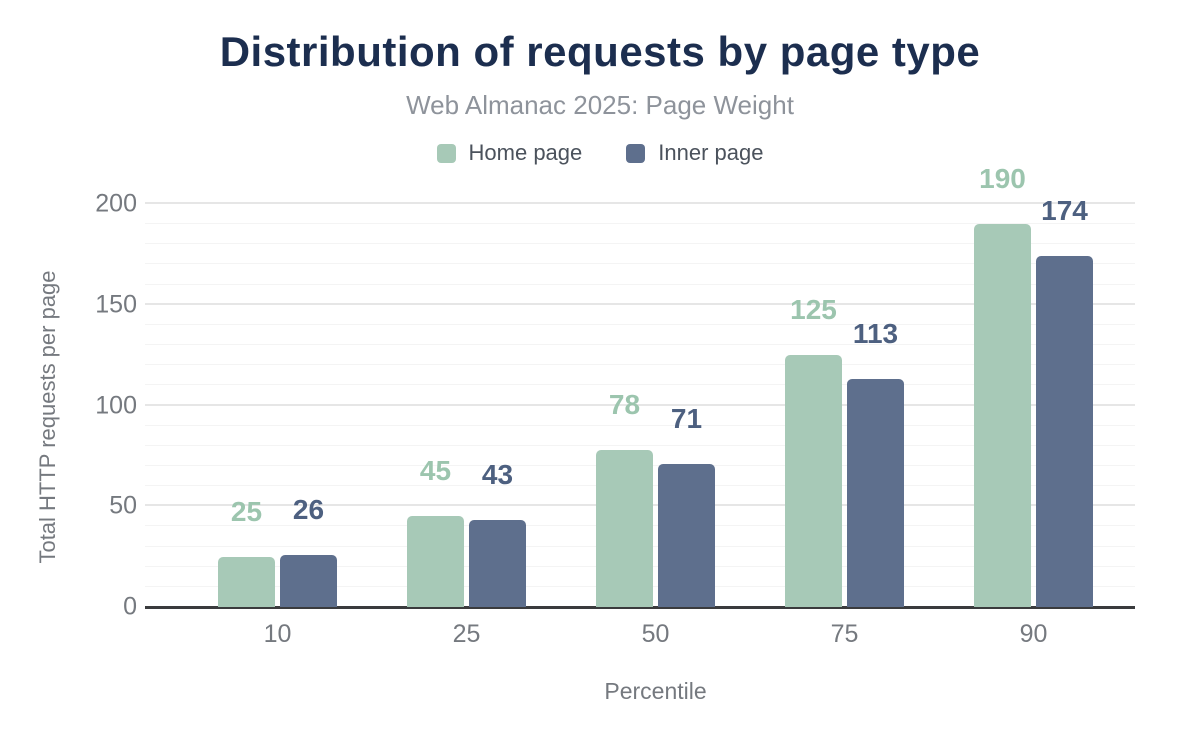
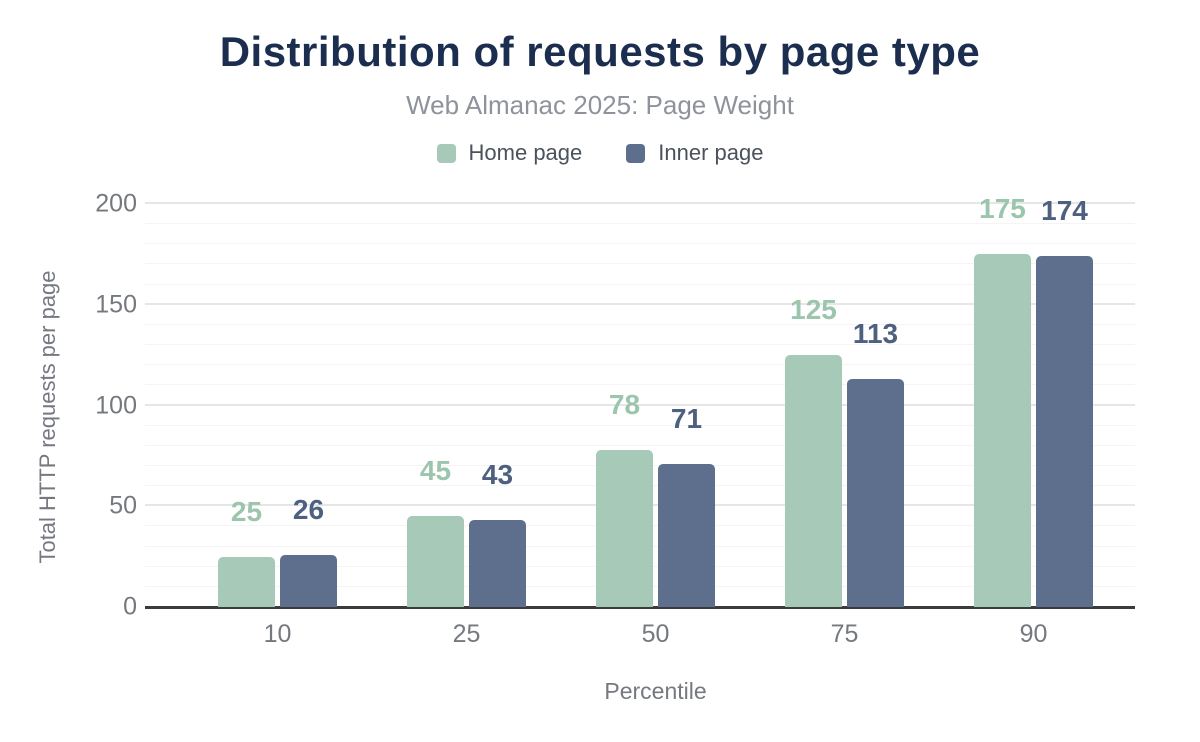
Home page/90: 190 -> 175
